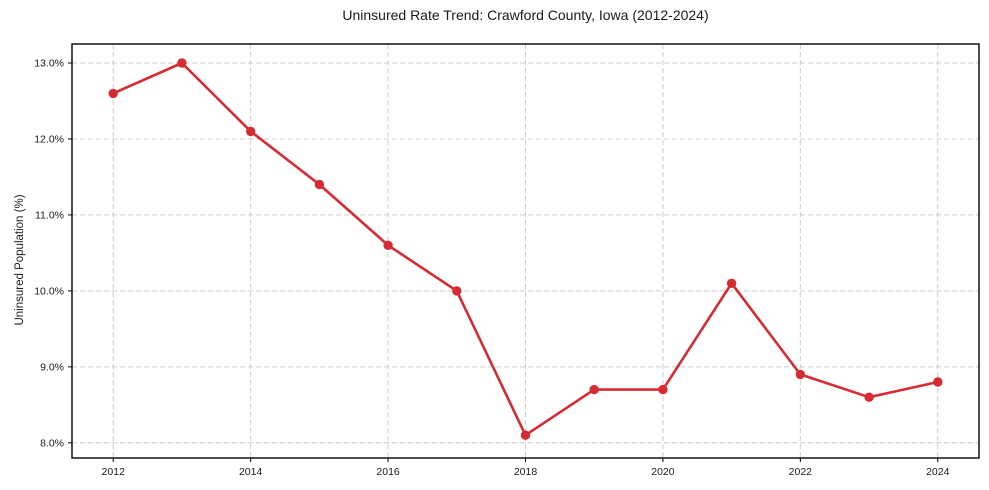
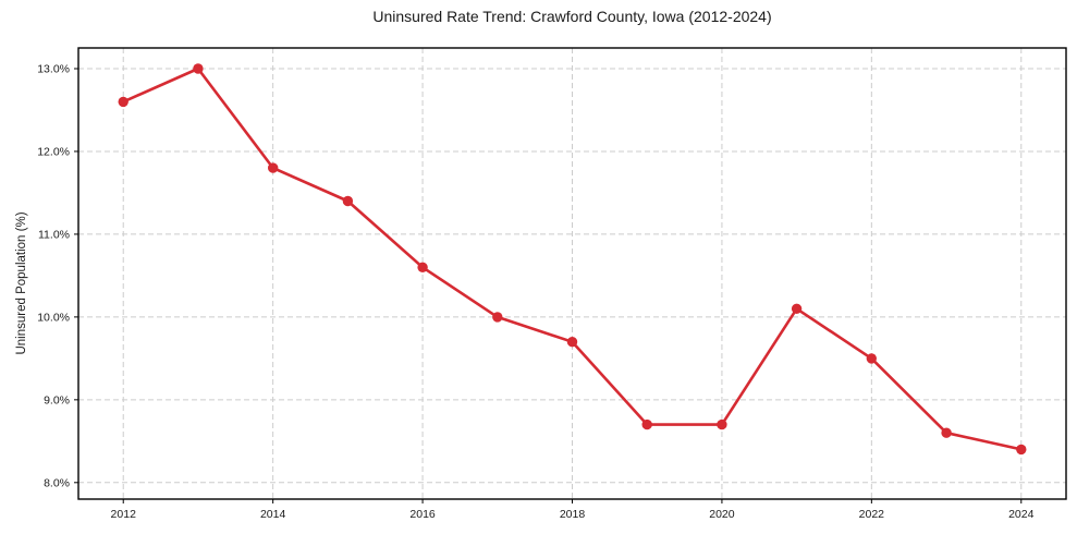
2014: 12.1% -> 11.8%
2018: 8.1% -> 9.7%
2022: 8.9% -> 9.5%
2024: 8.8% -> 8.4%
